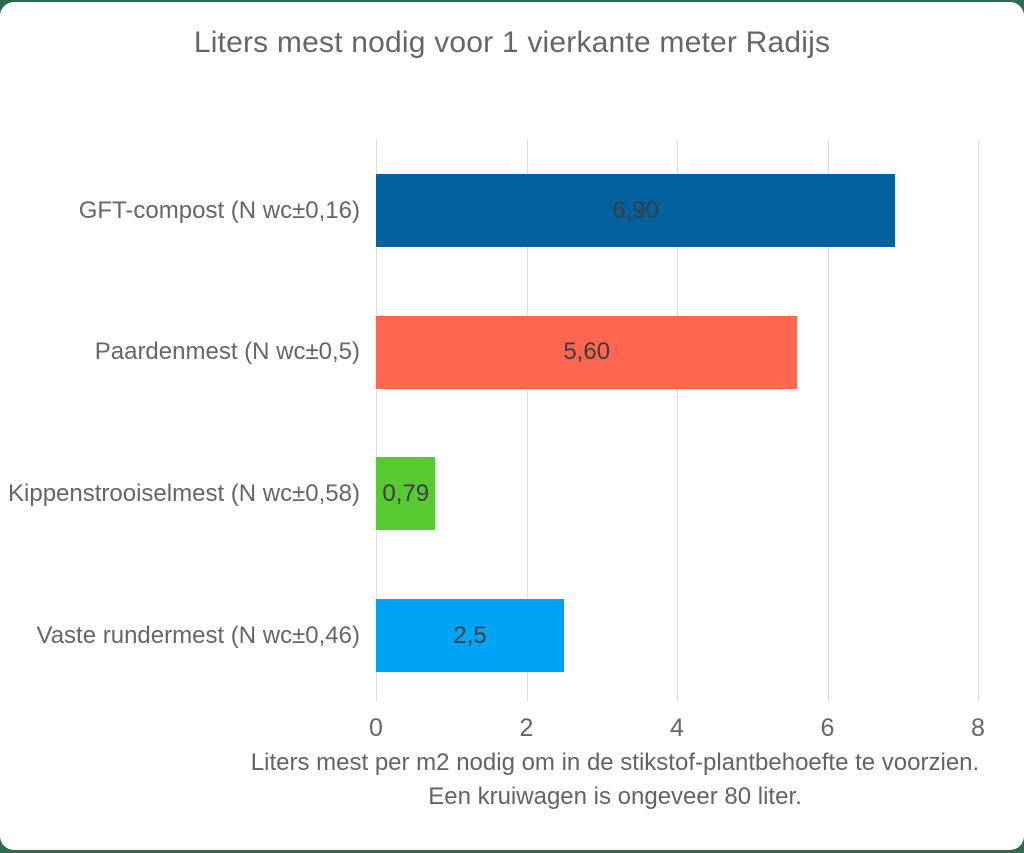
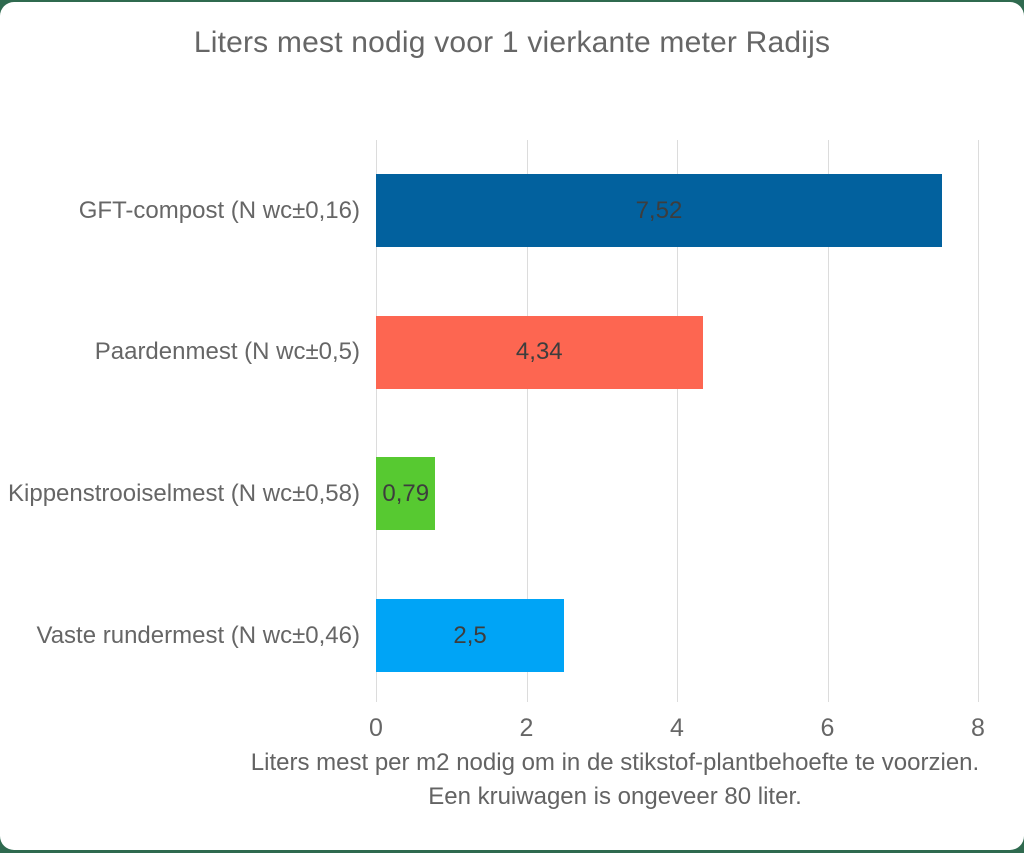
GFT-compost (N wc±0,16): 6,90 -> 7,52
Paardenmest (N wc±0,5): 5,60 -> 4,34
